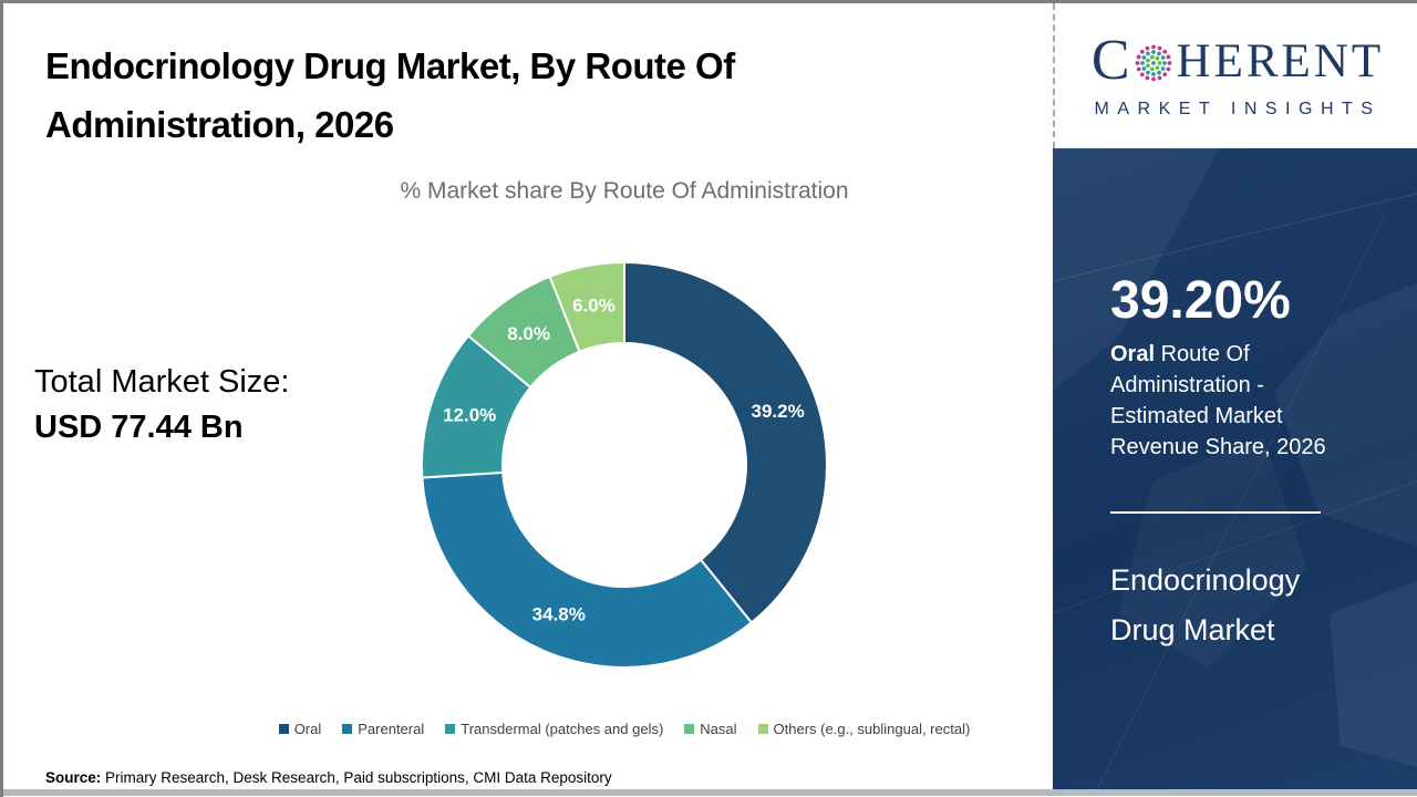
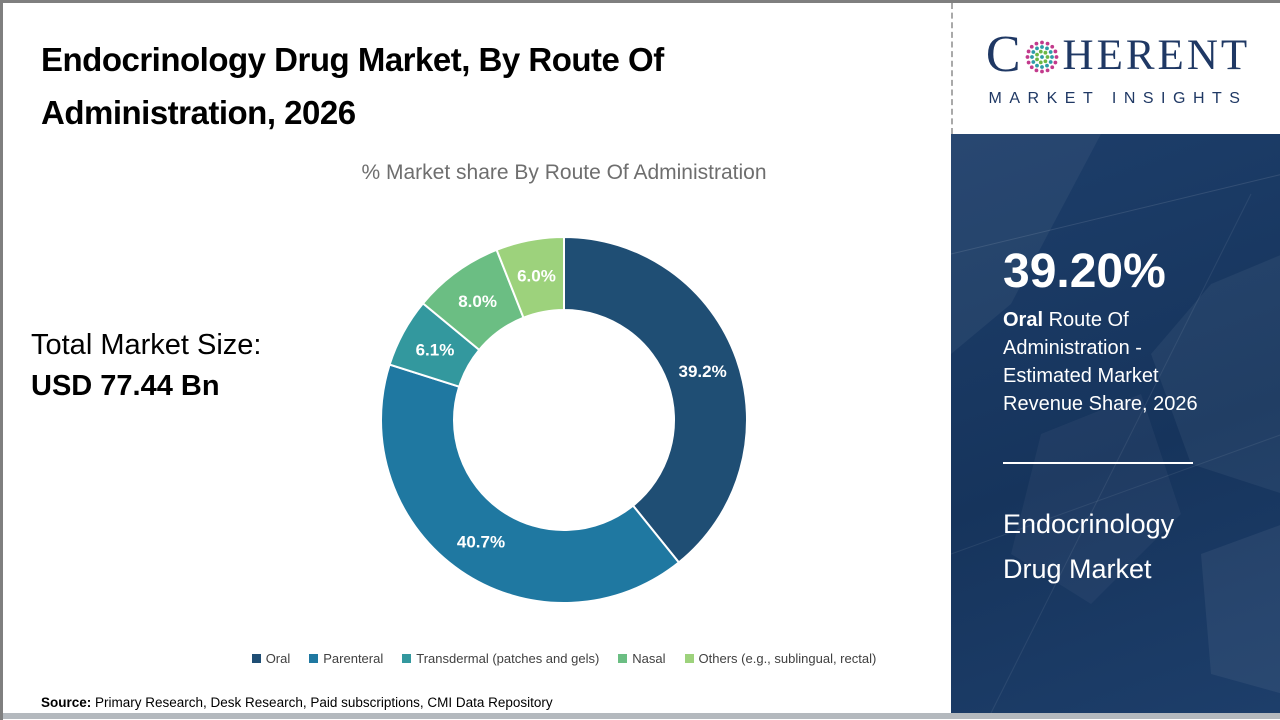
Parenteral: 34.8% -> 40.7%
Transdermal (patches and gels): 12.0% -> 6.1%
